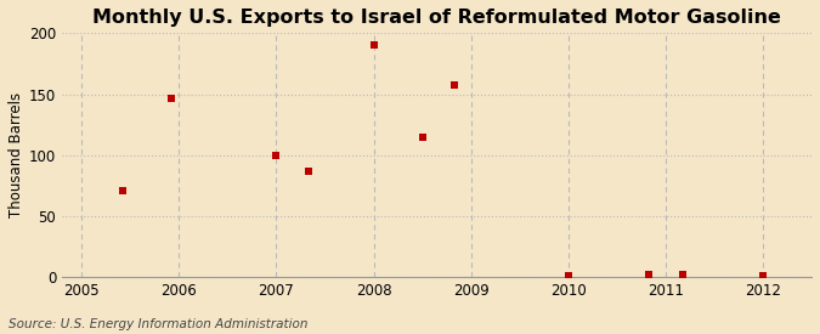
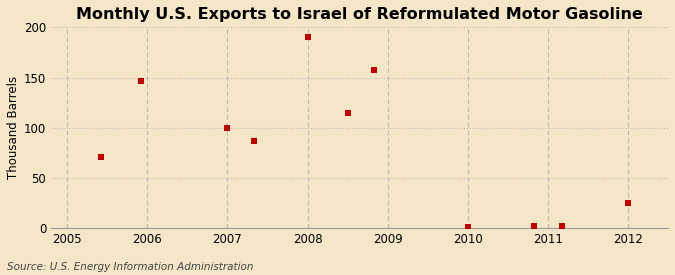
2012: 1 -> 25
